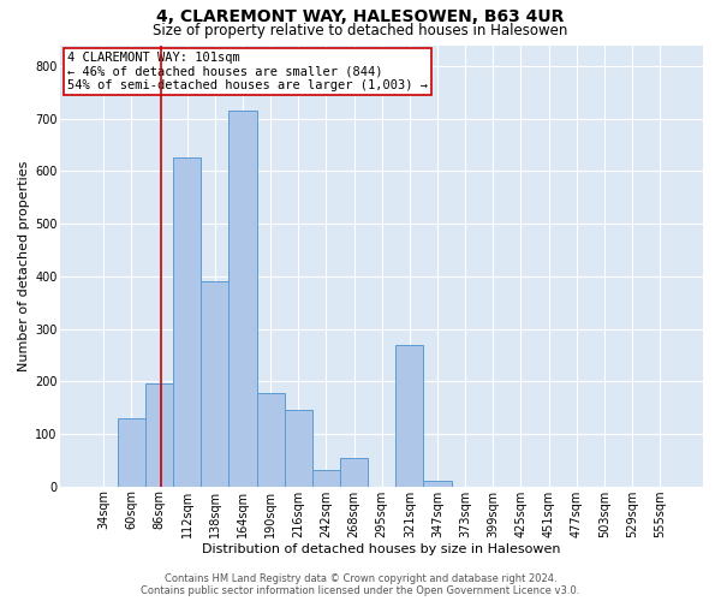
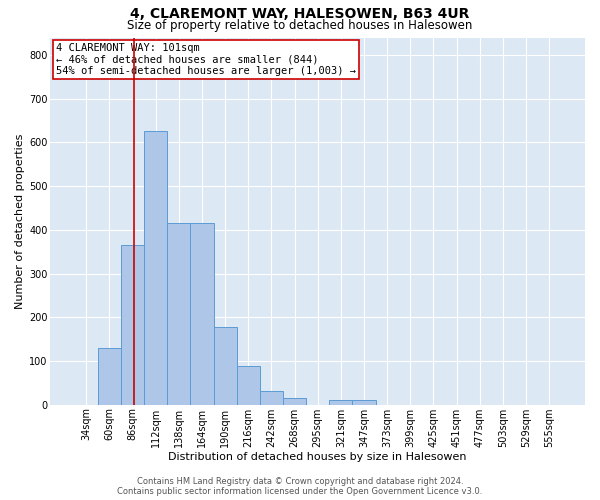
86sqm: 195 -> 365
138sqm: 390 -> 415
164sqm: 715 -> 415
216sqm: 145 -> 88
268sqm: 55 -> 15
321sqm: 270 -> 10
